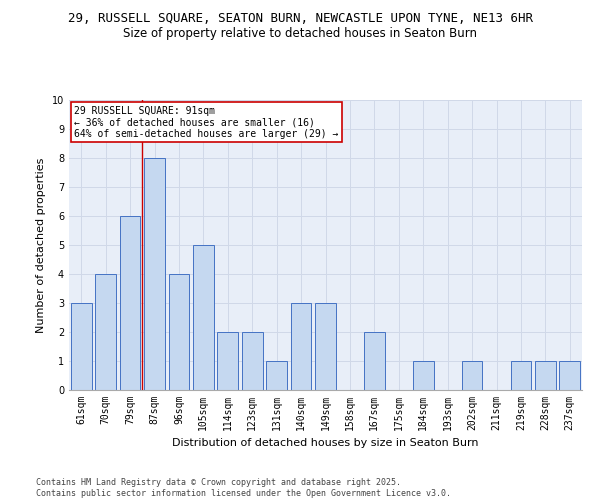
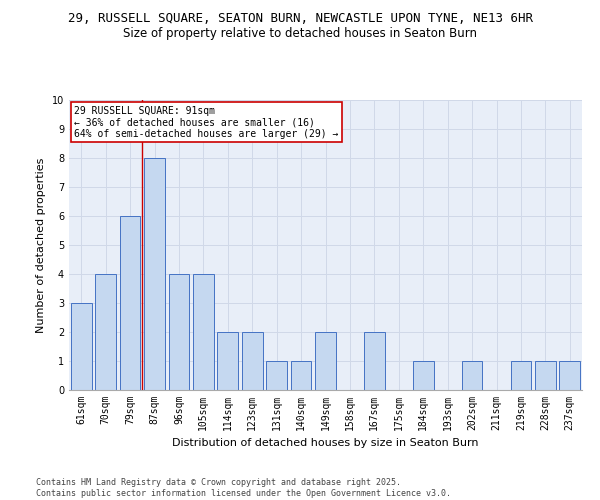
105sqm: 5 -> 4
140sqm: 3 -> 1
149sqm: 3 -> 2
